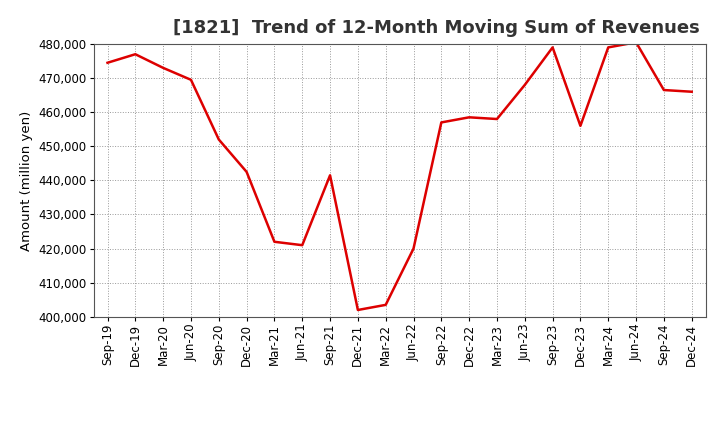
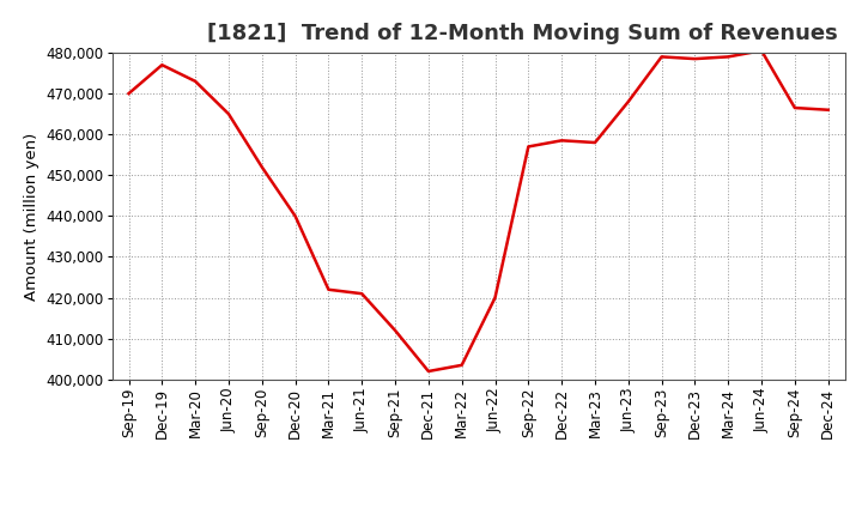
Sep-19: 474,500 -> 470,000
Jun-20: 469,500 -> 465,000
Dec-20: 442,500 -> 440,000
Sep-21: 441,500 -> 412,000
Dec-23: 456,000 -> 478,500
